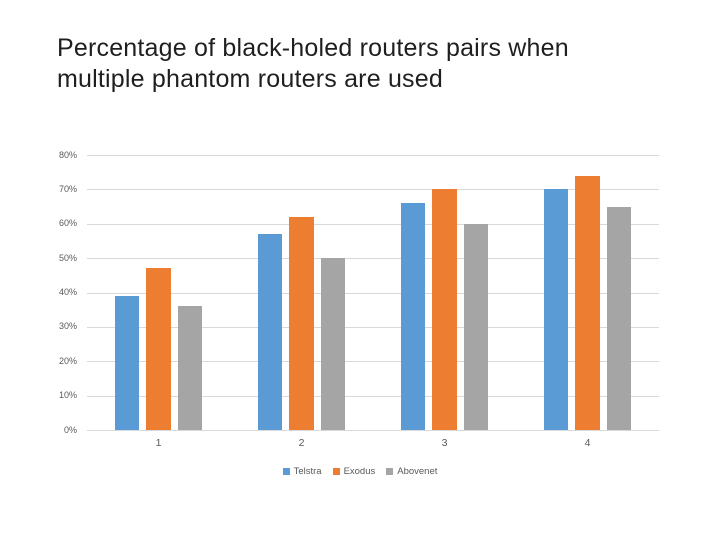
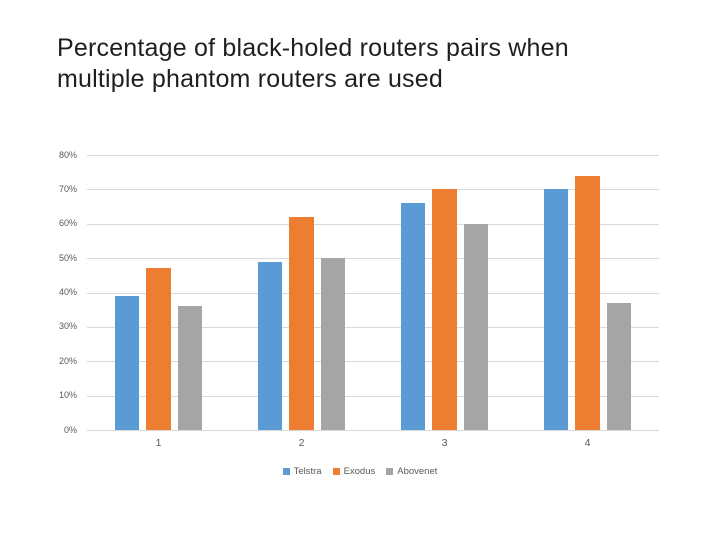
Telstra/2: 57% -> 49%
Abovenet/4: 65% -> 37%
